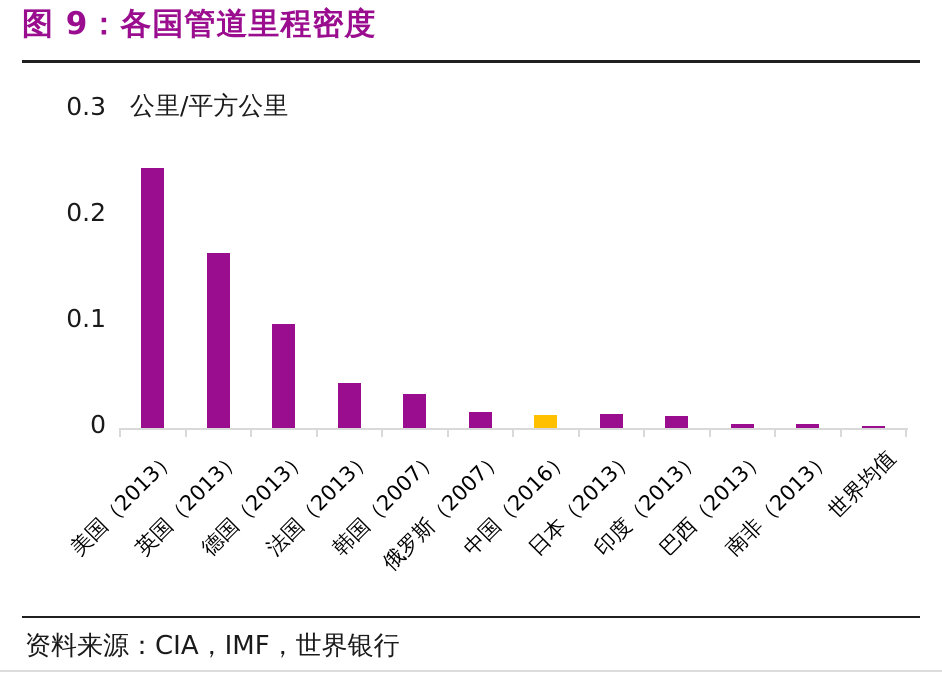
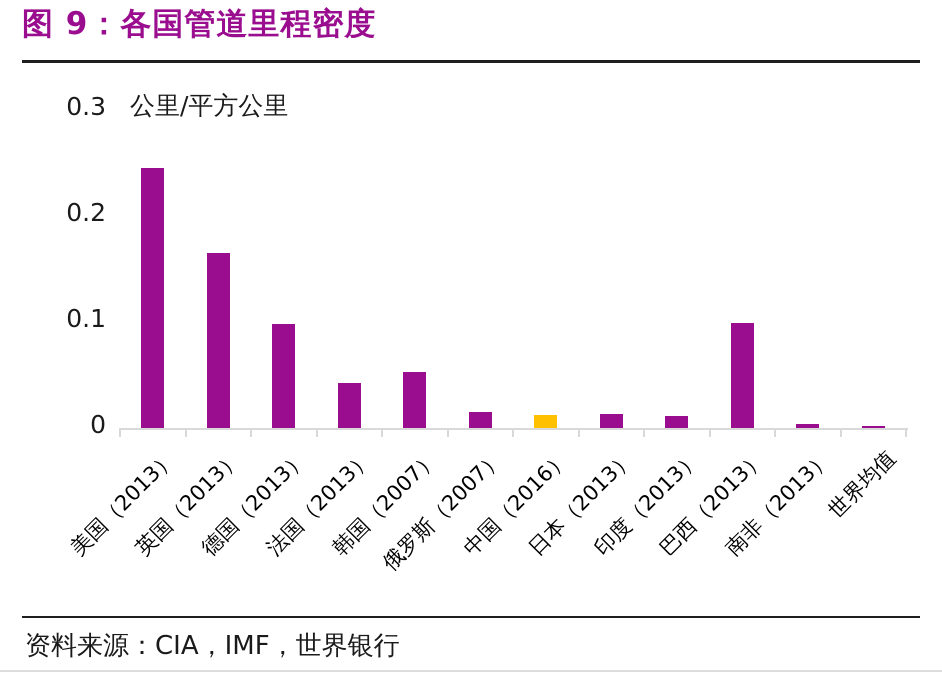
韩国（2007）: 0.032 -> 0.053
巴西（2013）: 0.004 -> 0.099
